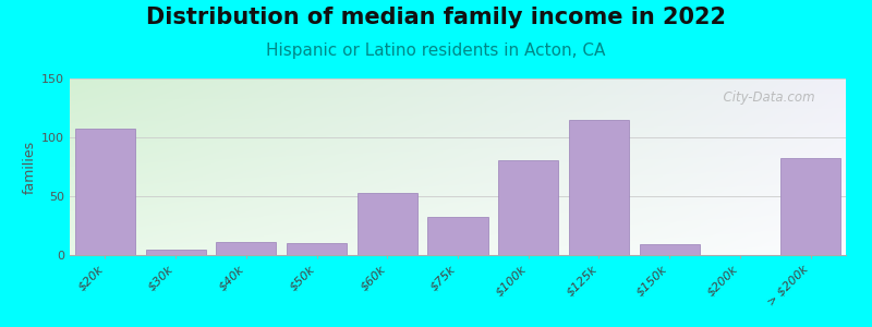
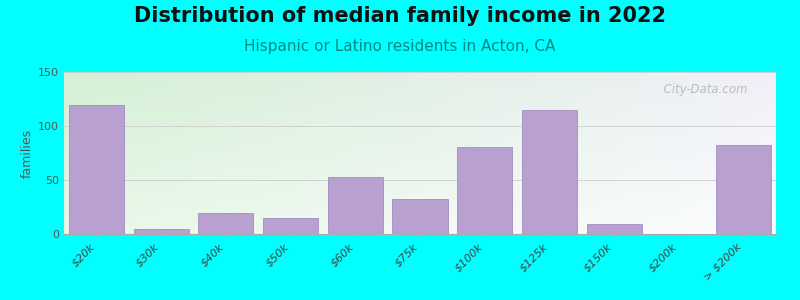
$20k: 107 -> 119
$40k: 11 -> 19
$50k: 10 -> 15
